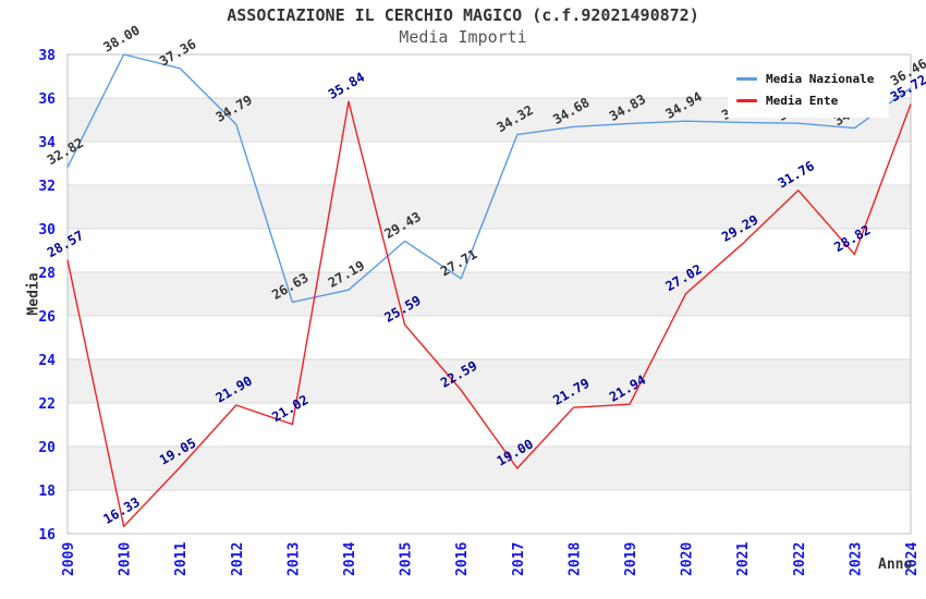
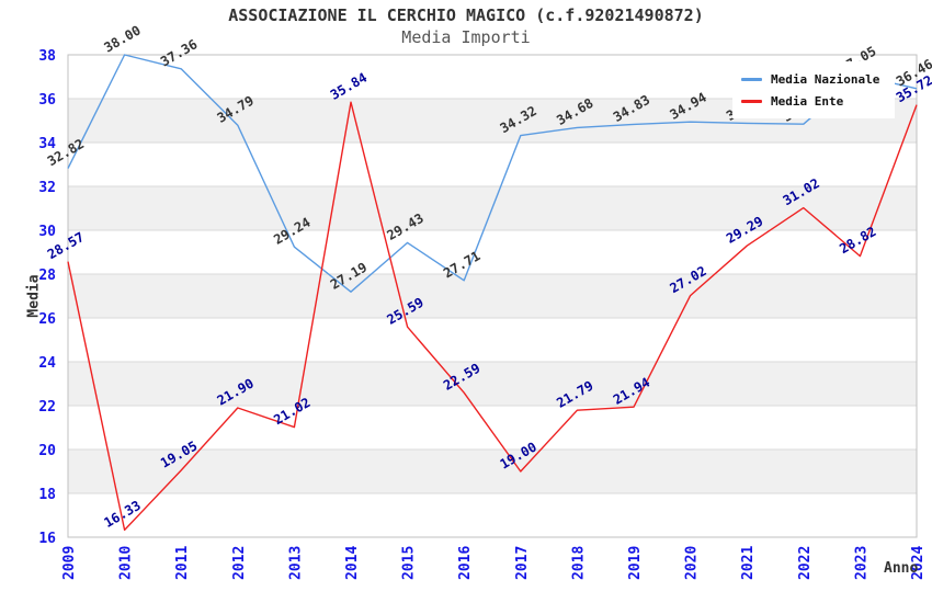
Media Nazionale/2013: 26.63 -> 29.24
Media Ente/2022: 31.76 -> 31.02
Media Nazionale/2023: 34.62 -> 37.05
